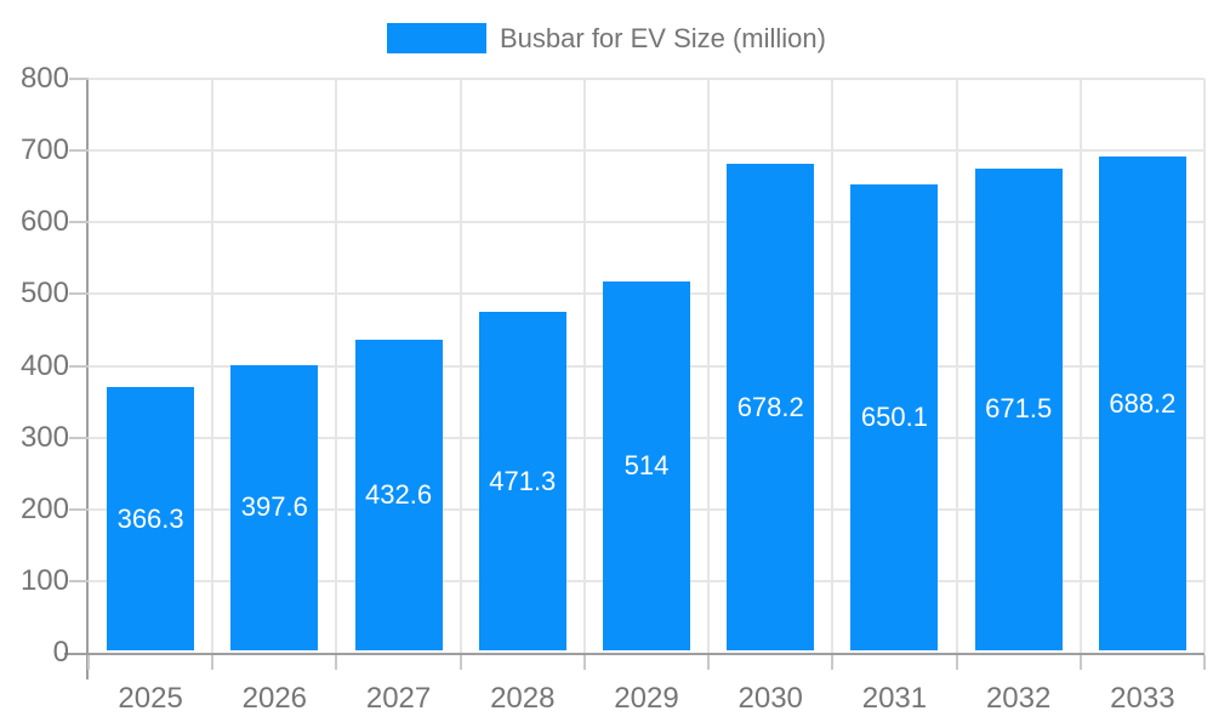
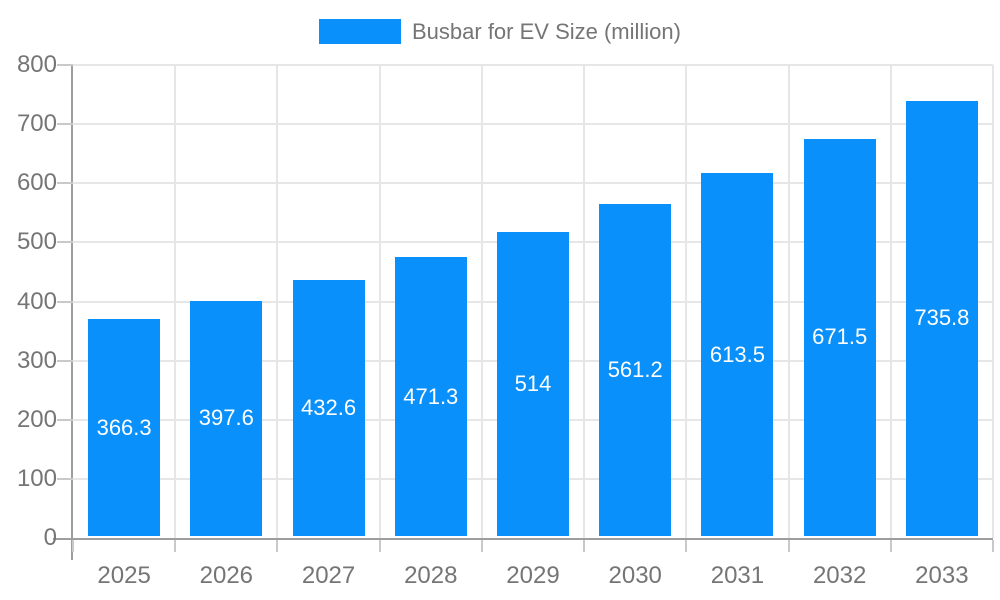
2030: 678.2 -> 561.2
2031: 650.1 -> 613.5
2033: 688.2 -> 735.8
